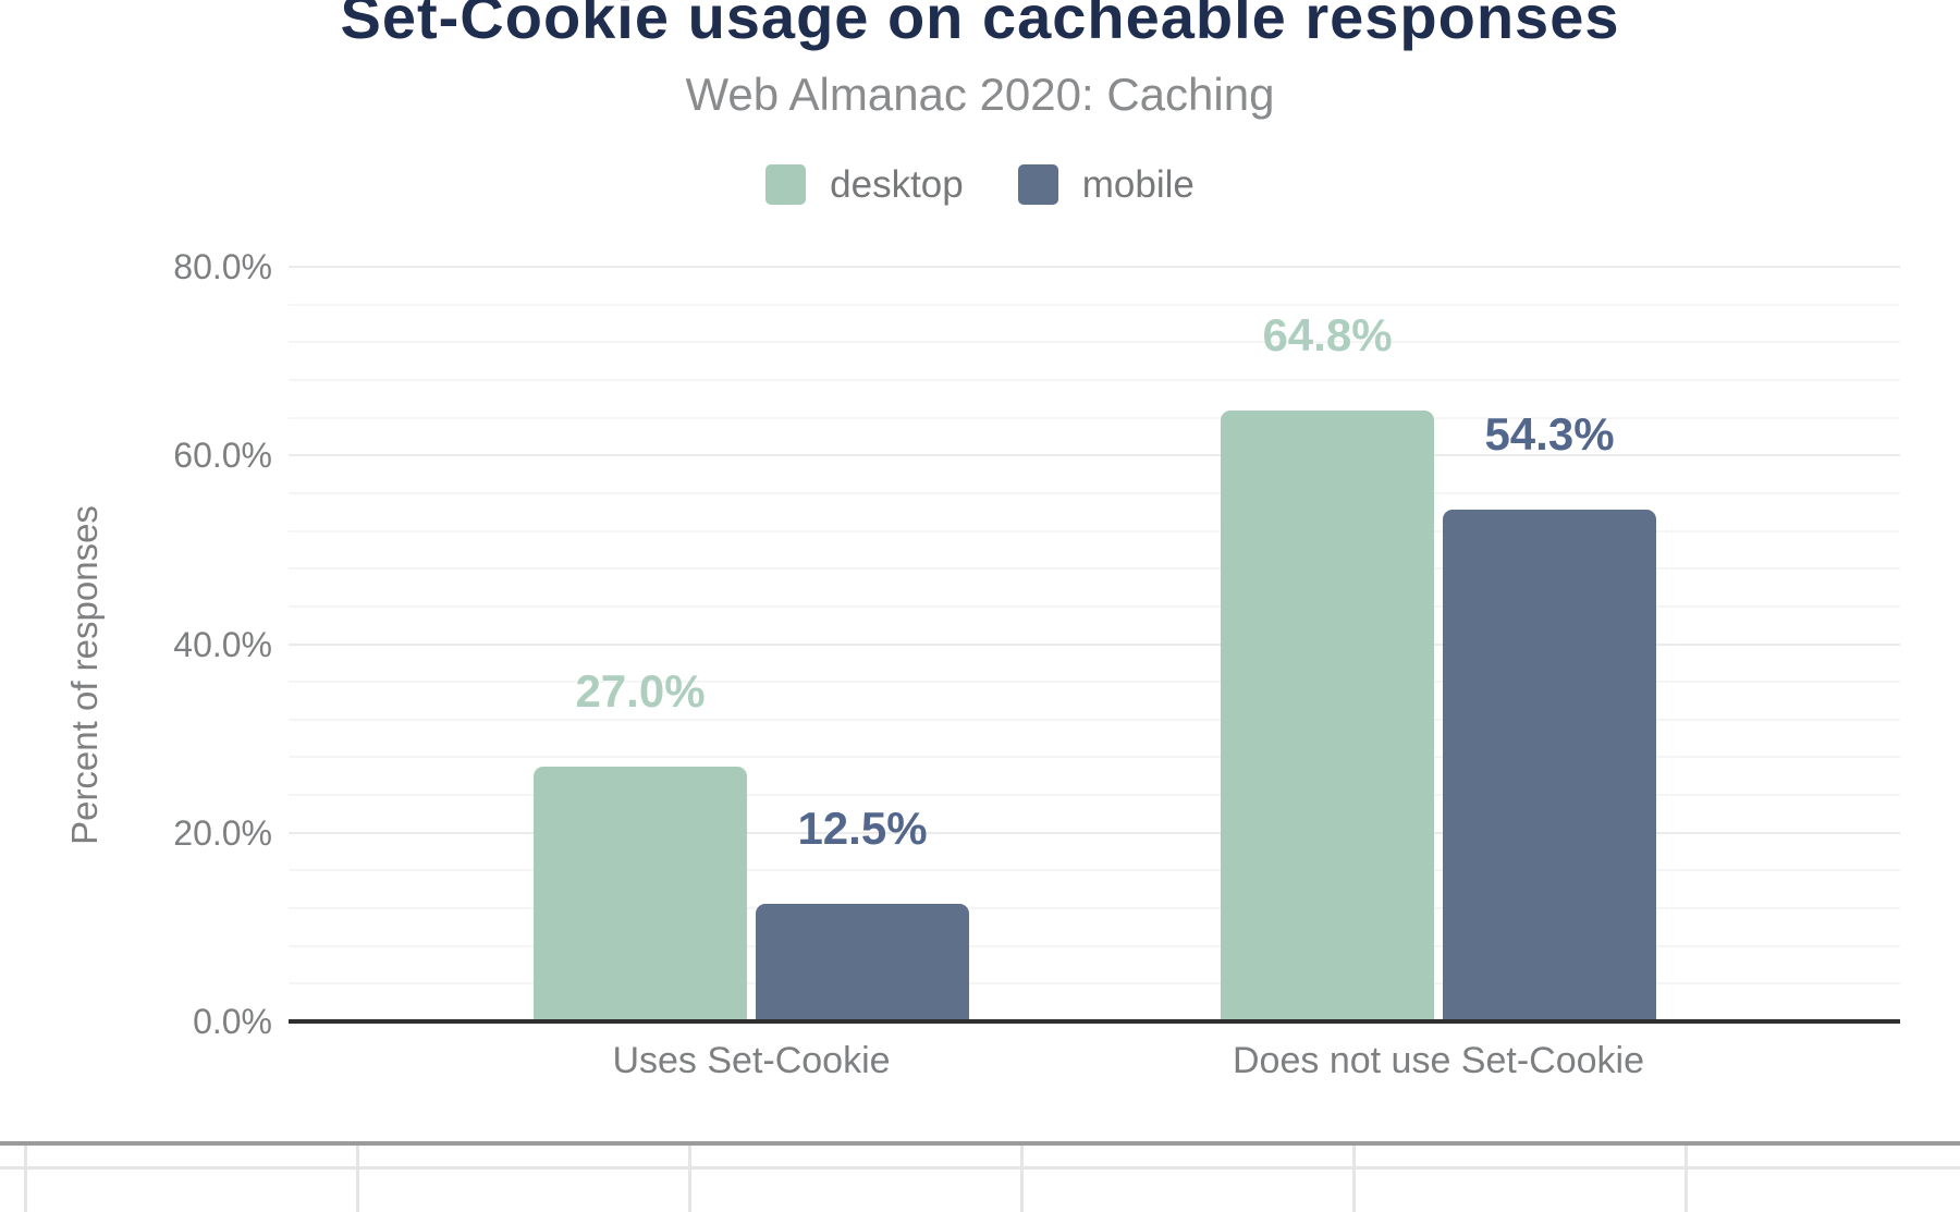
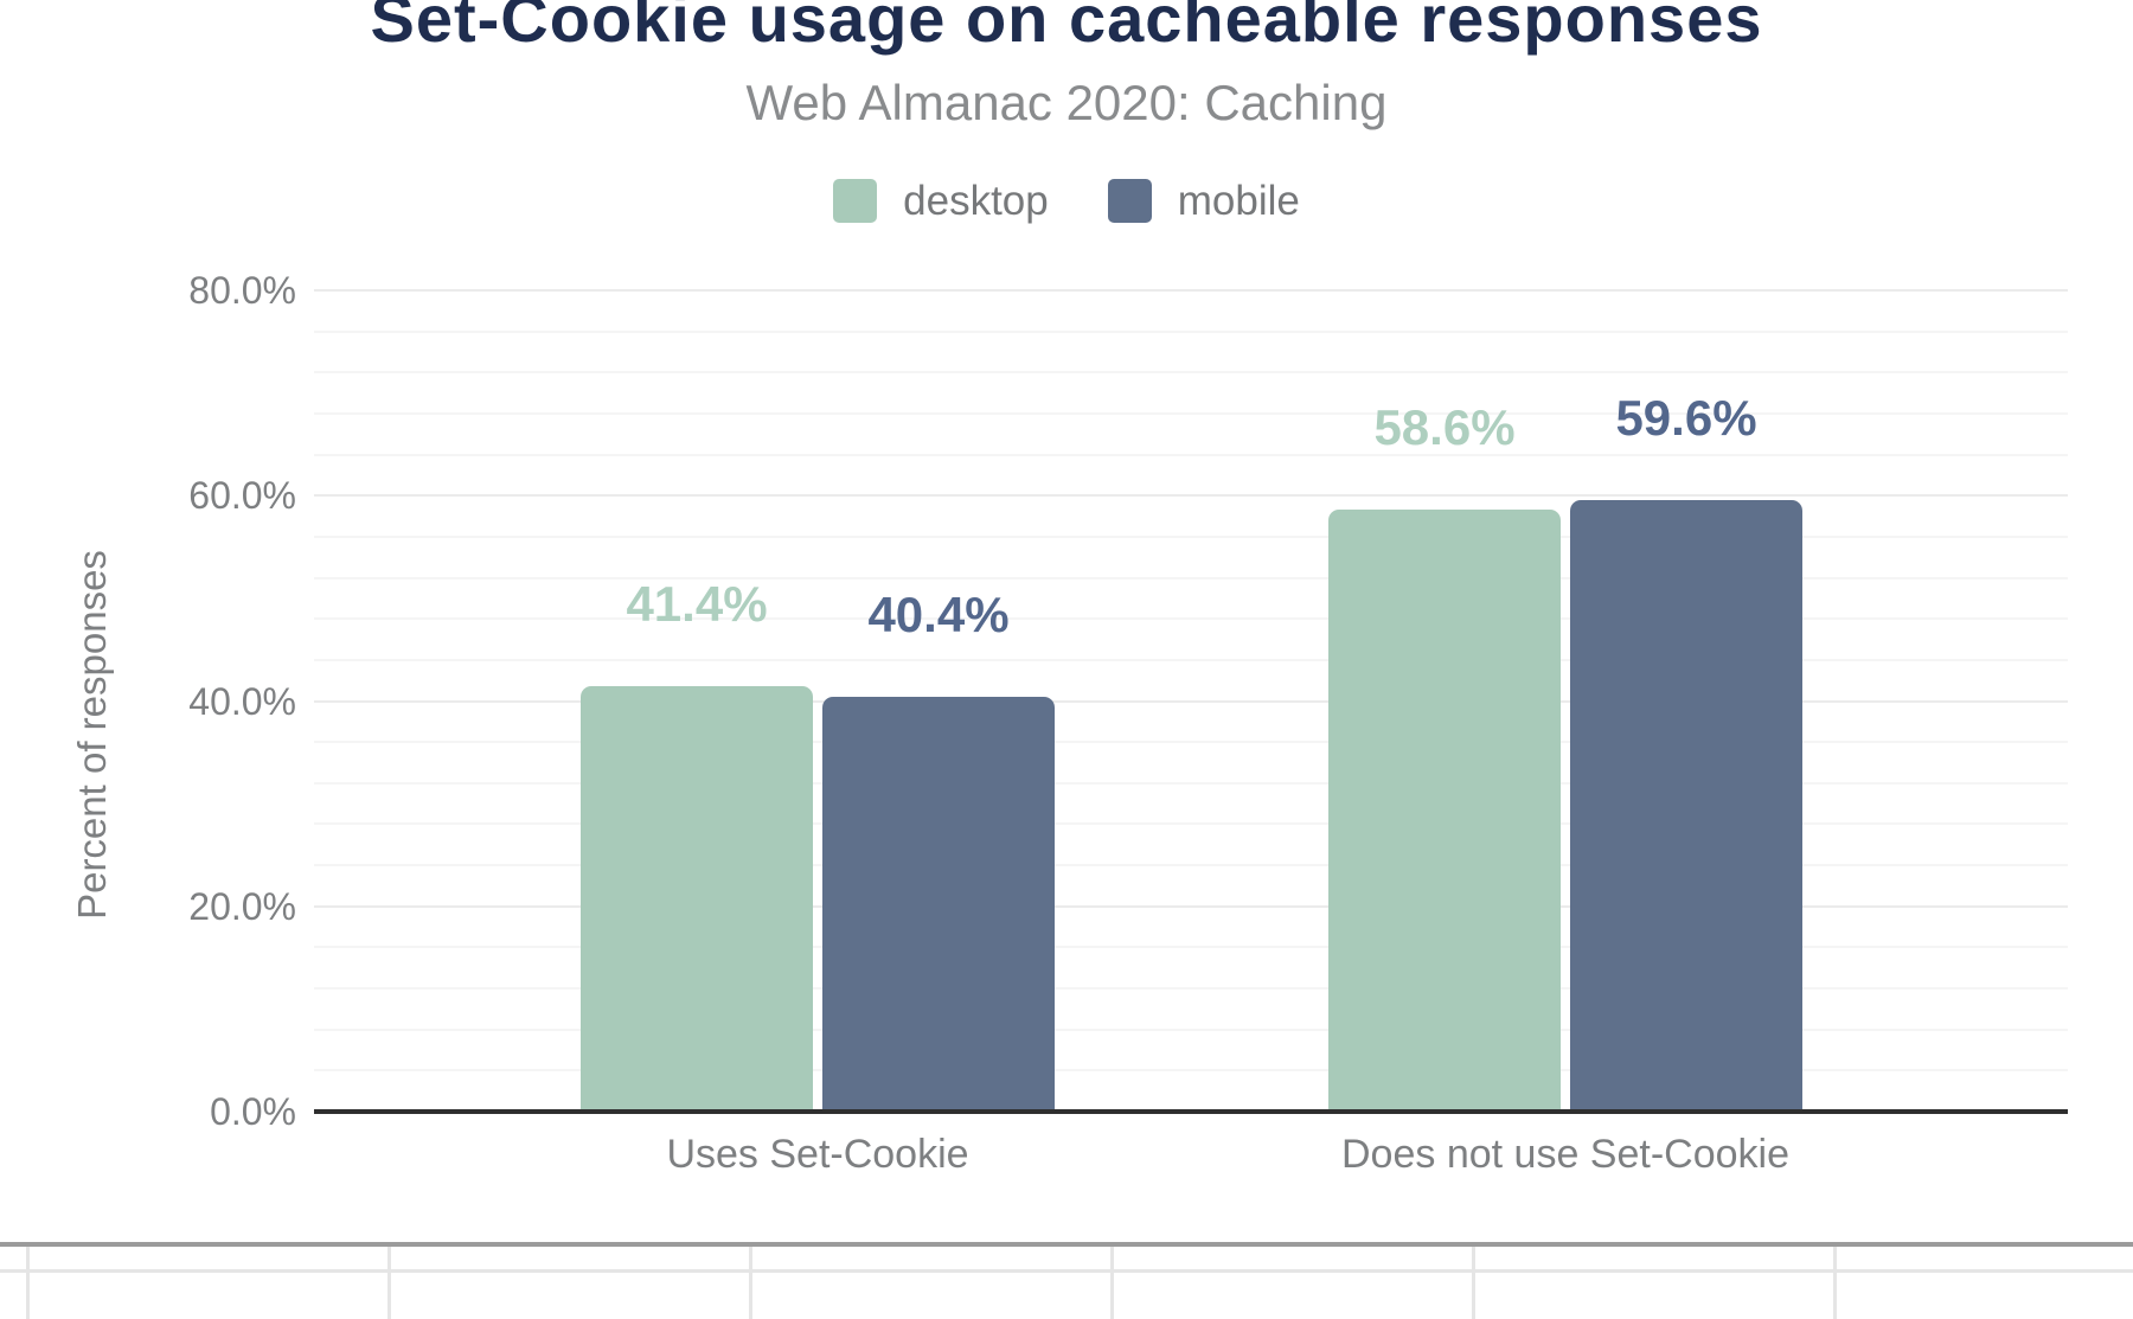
desktop/Uses Set-Cookie: 27.0% -> 41.4%
mobile/Uses Set-Cookie: 12.5% -> 40.4%
desktop/Does not use Set-Cookie: 64.8% -> 58.6%
mobile/Does not use Set-Cookie: 54.3% -> 59.6%
